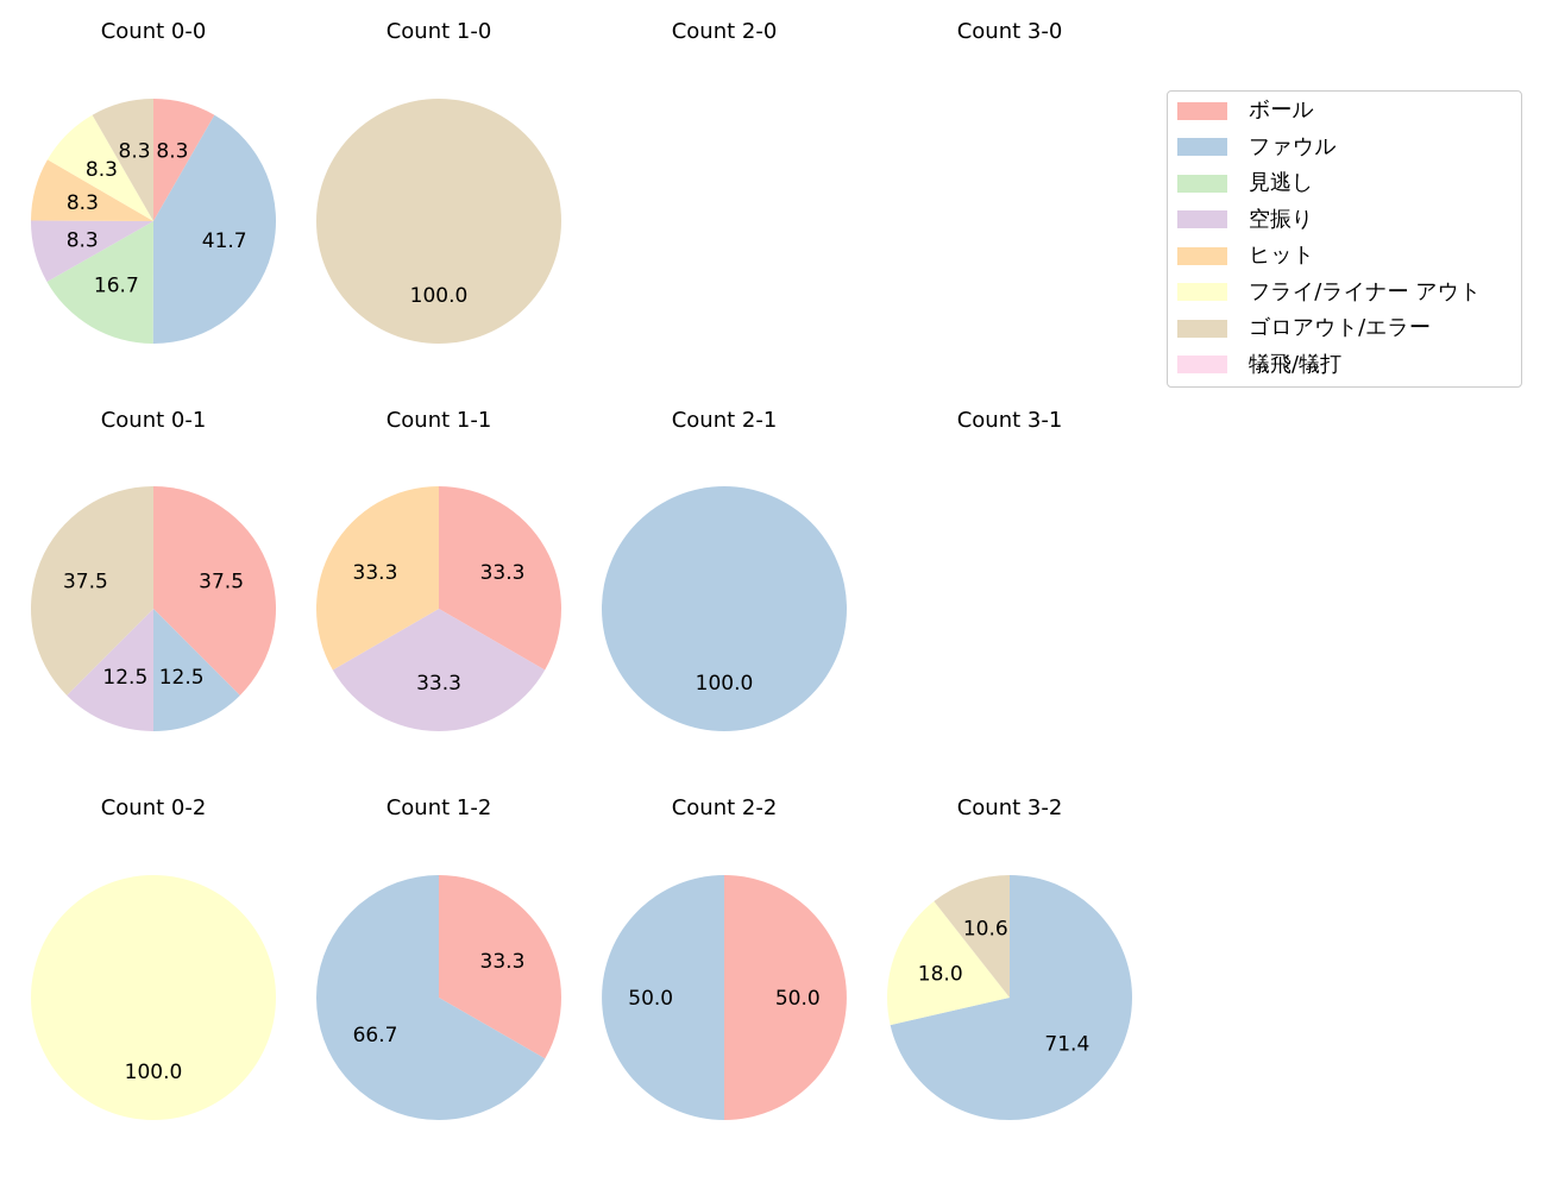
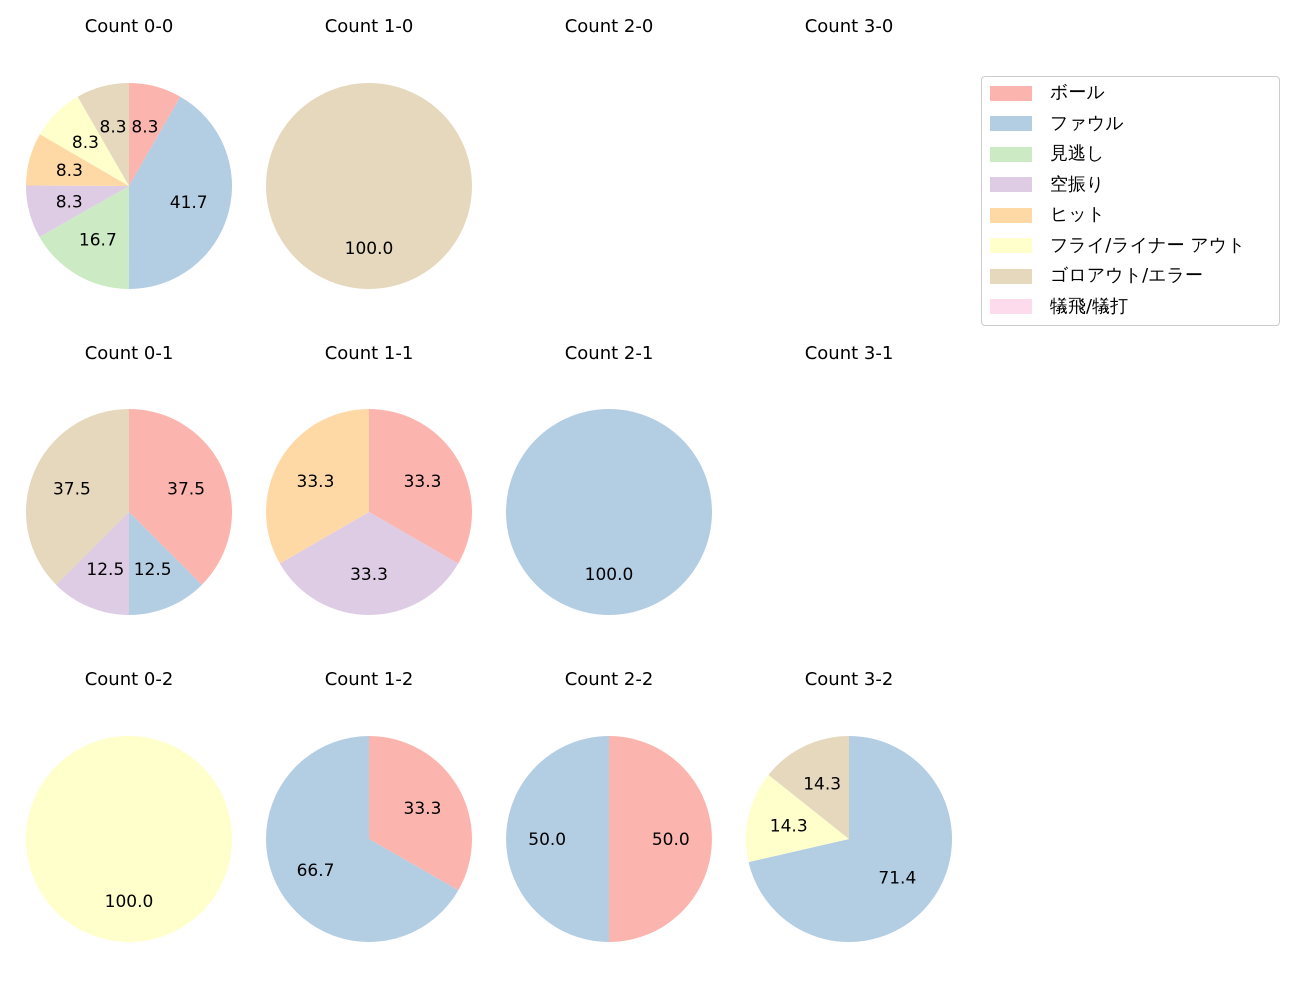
Count 3-2/フライ/ライナー アウト: 18.0 -> 14.3
Count 3-2/ゴロアウト/エラー: 10.6 -> 14.3
